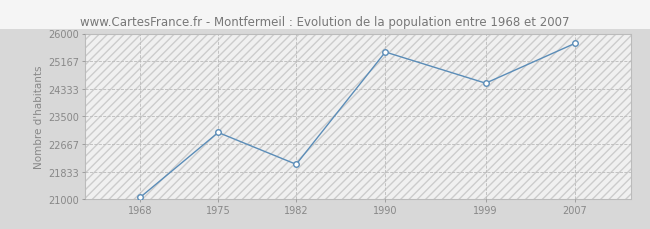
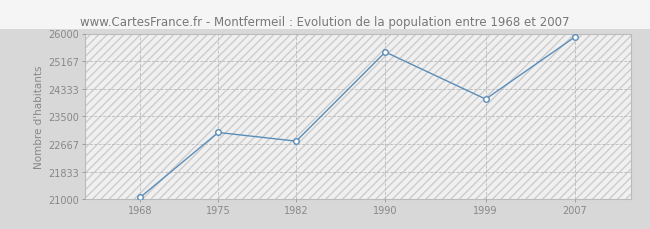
1982: 22050 -> 22750
1999: 24500 -> 24020
2007: 25700 -> 25890
